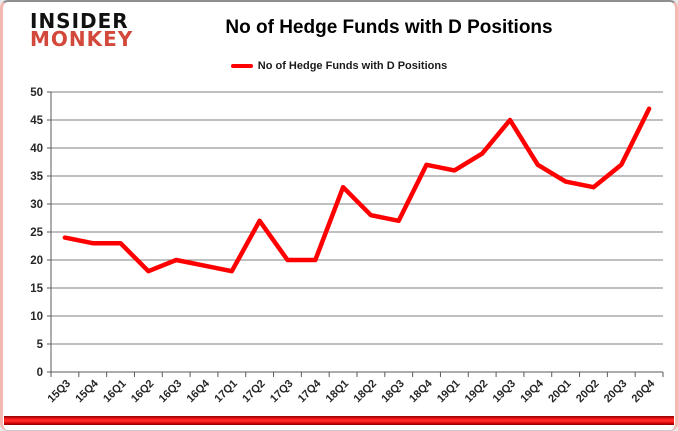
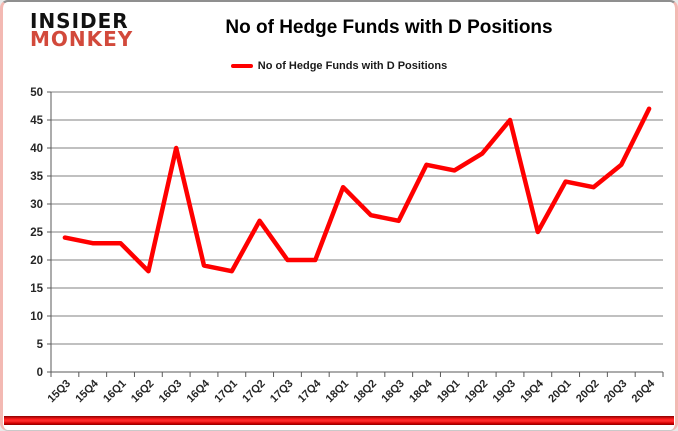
16Q3: 20 -> 40
19Q4: 37 -> 25
